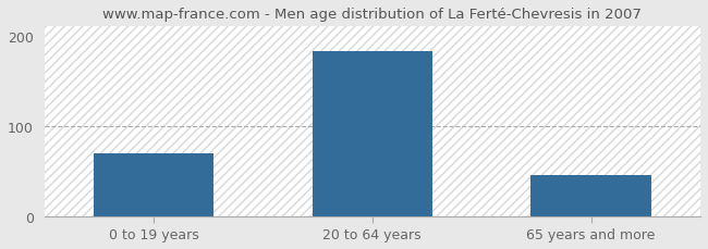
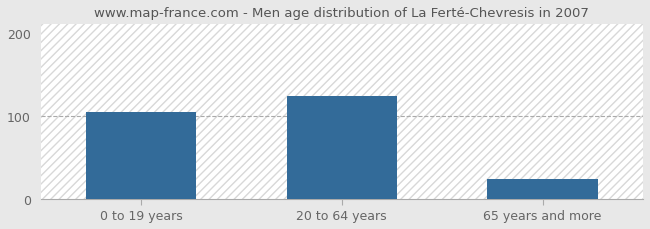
0 to 19 years: 70 -> 104
20 to 64 years: 183 -> 124
65 years and more: 45 -> 24
